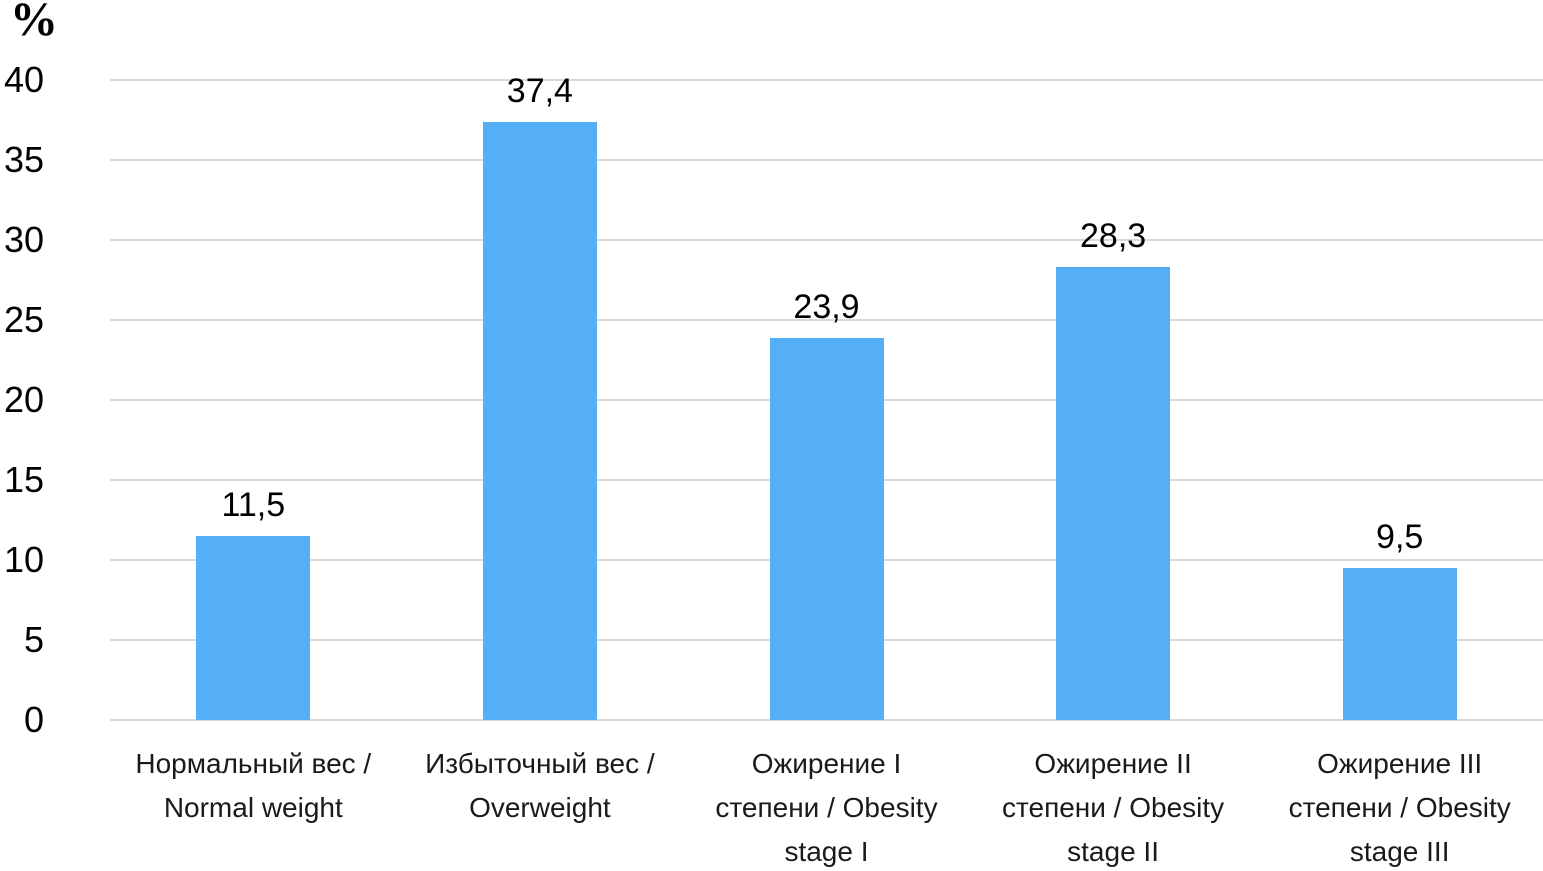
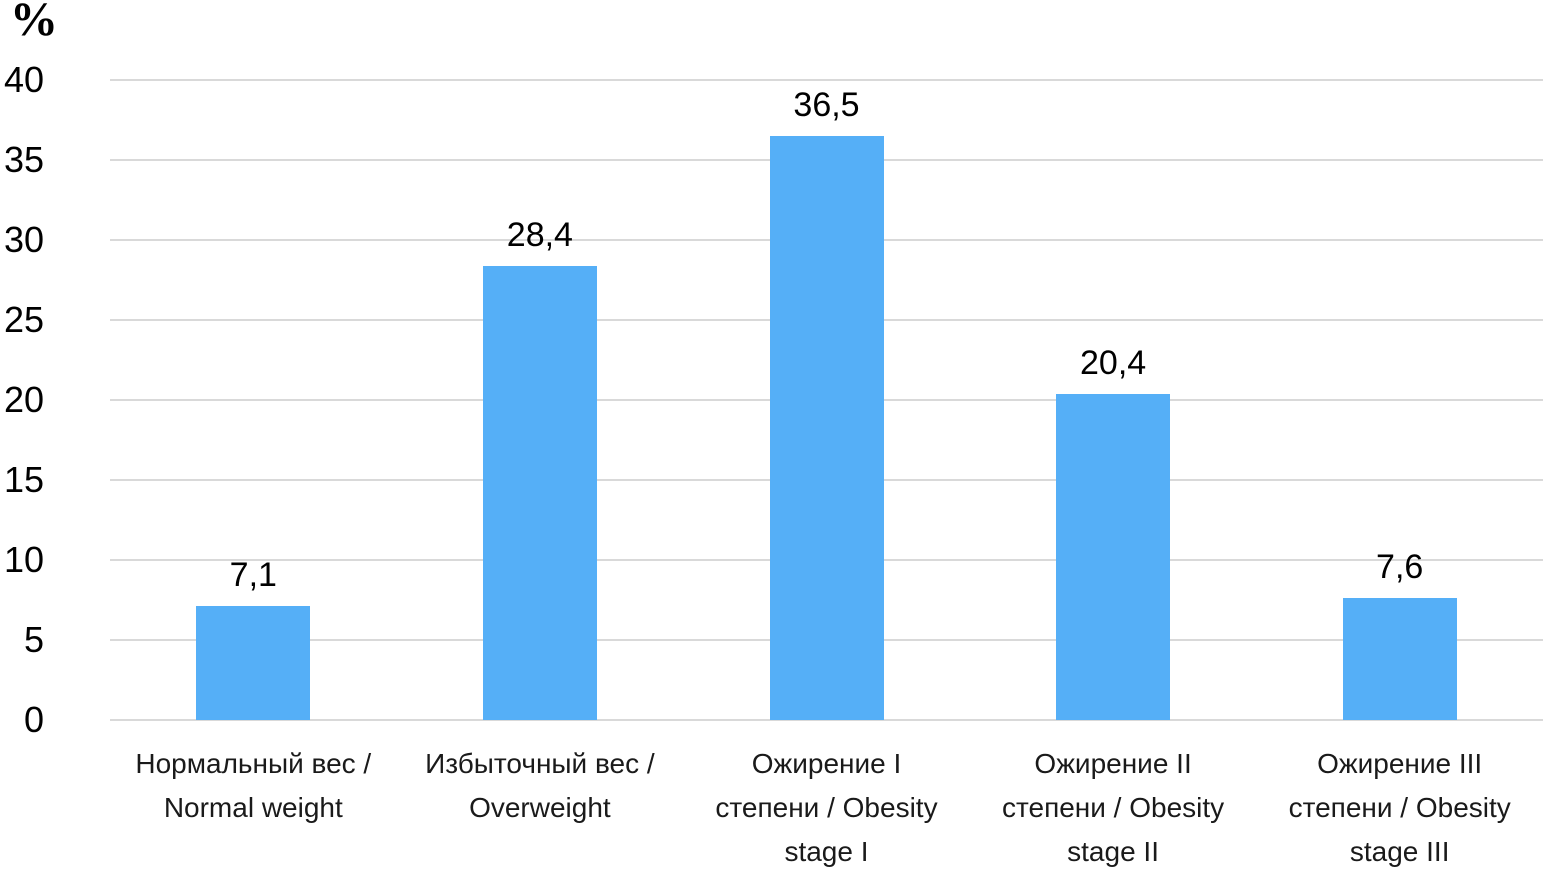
Нормальный вес / Normal weight: 11,5 -> 7,1
Избыточный вес / Overweight: 37,4 -> 28,4
Ожирение I степени / Obesity stage I: 23,9 -> 36,5
Ожирение II степени / Obesity stage II: 28,3 -> 20,4
Ожирение III степени / Obesity stage III: 9,5 -> 7,6
